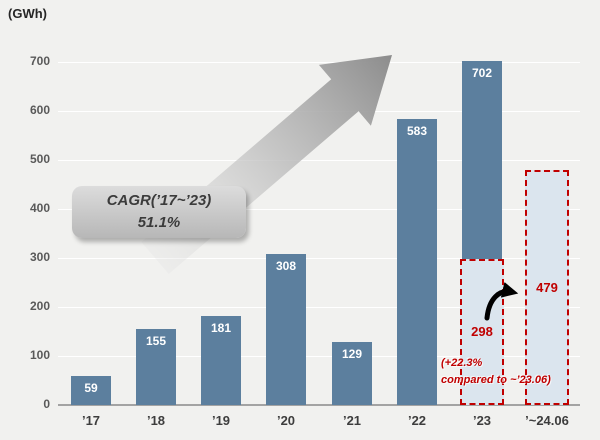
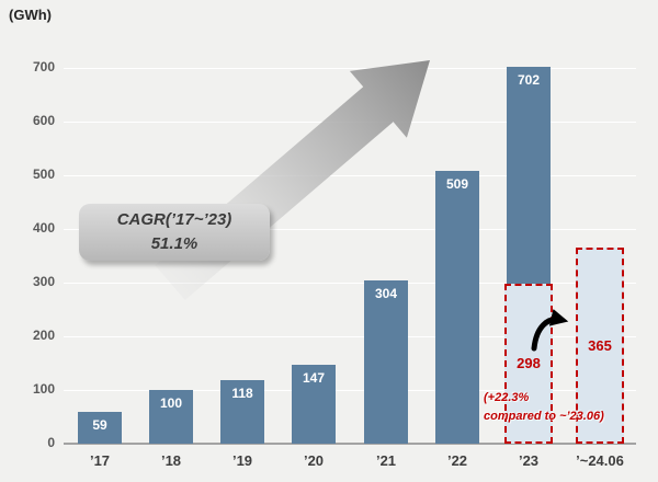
’18: 155 -> 100
’19: 181 -> 118
’20: 308 -> 147
’21: 129 -> 304
’22: 583 -> 509
’~24.06: 479 -> 365
